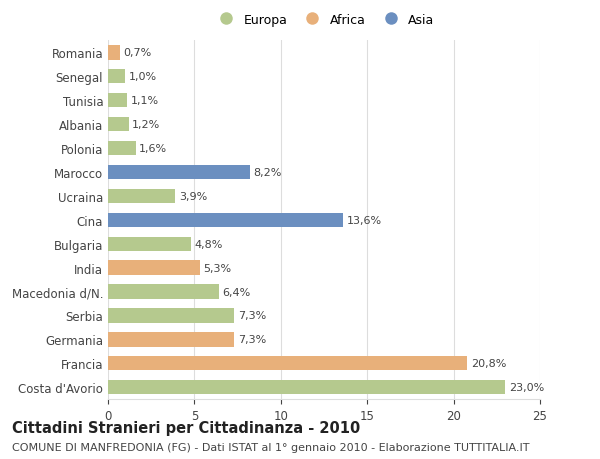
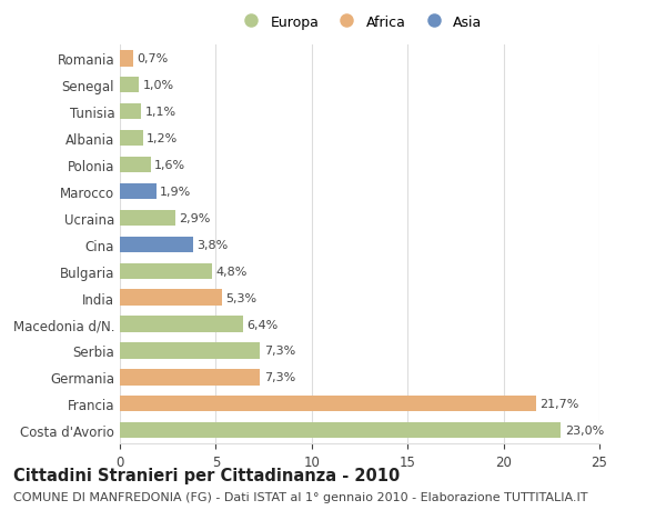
Marocco: 8,2% -> 1,9%
Ucraina: 3,9% -> 2,9%
Cina: 13,6% -> 3,8%
Francia: 20,8% -> 21,7%
